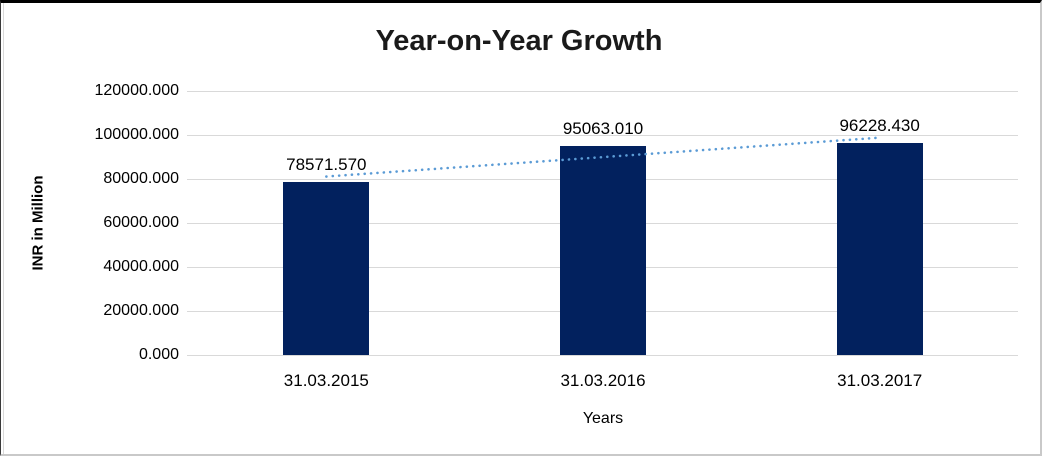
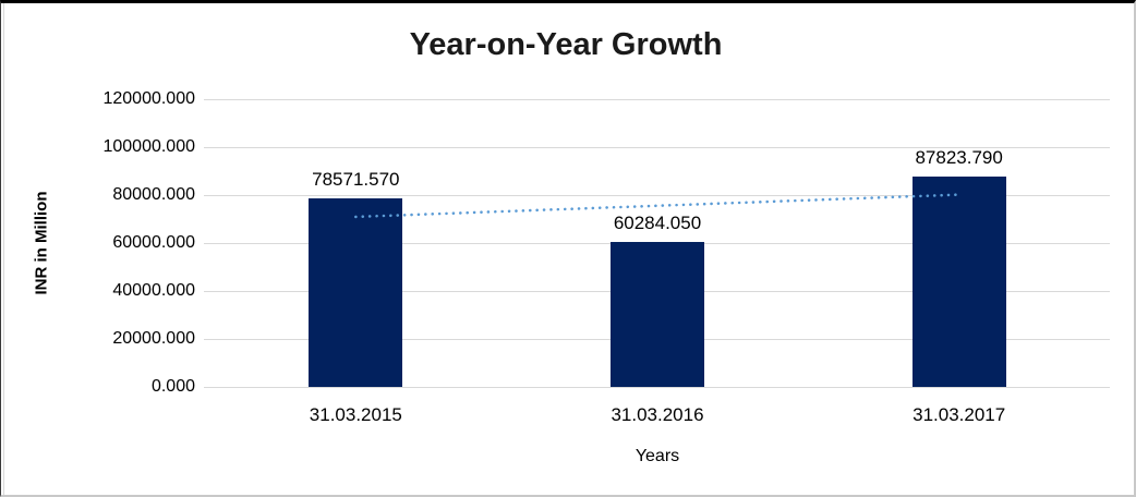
31.03.2016: 95063.010 -> 60284.050
31.03.2017: 96228.430 -> 87823.790
